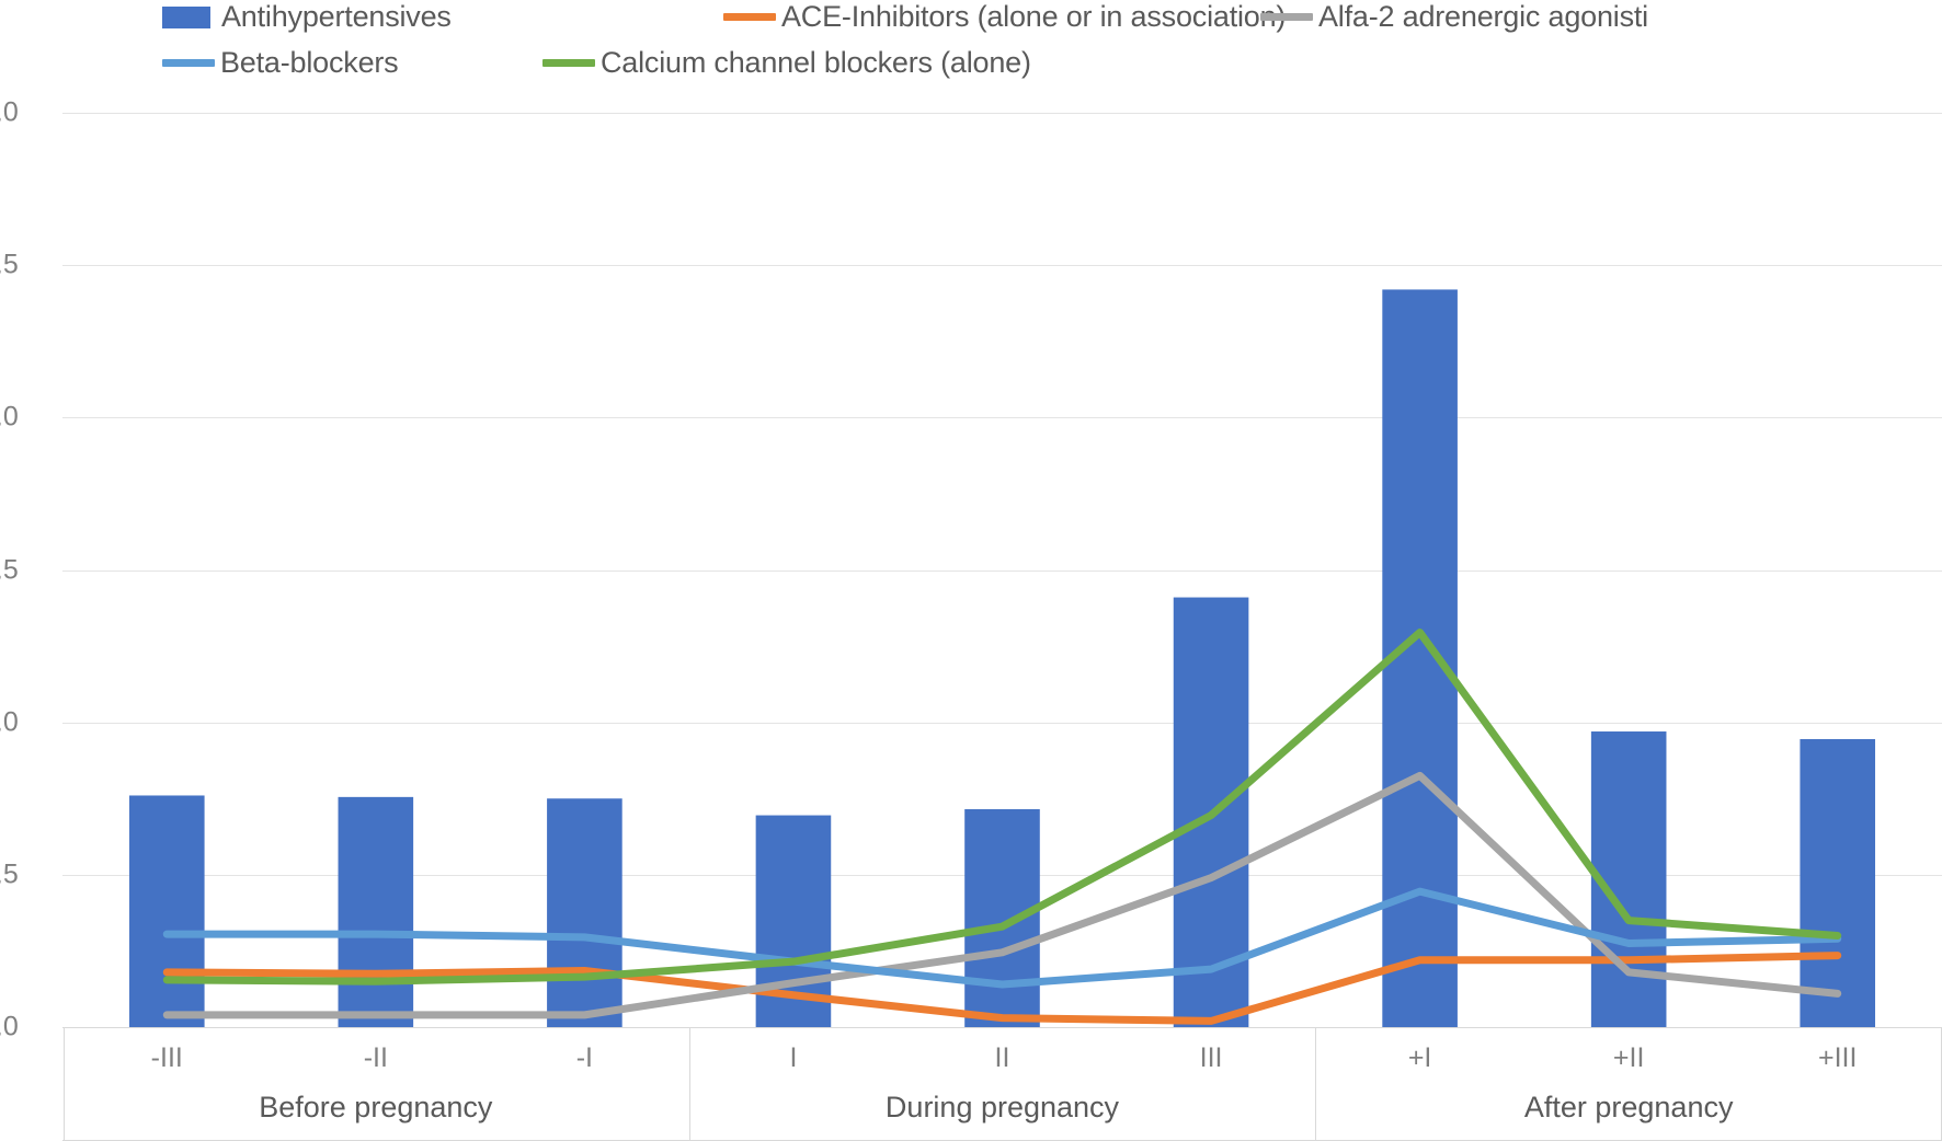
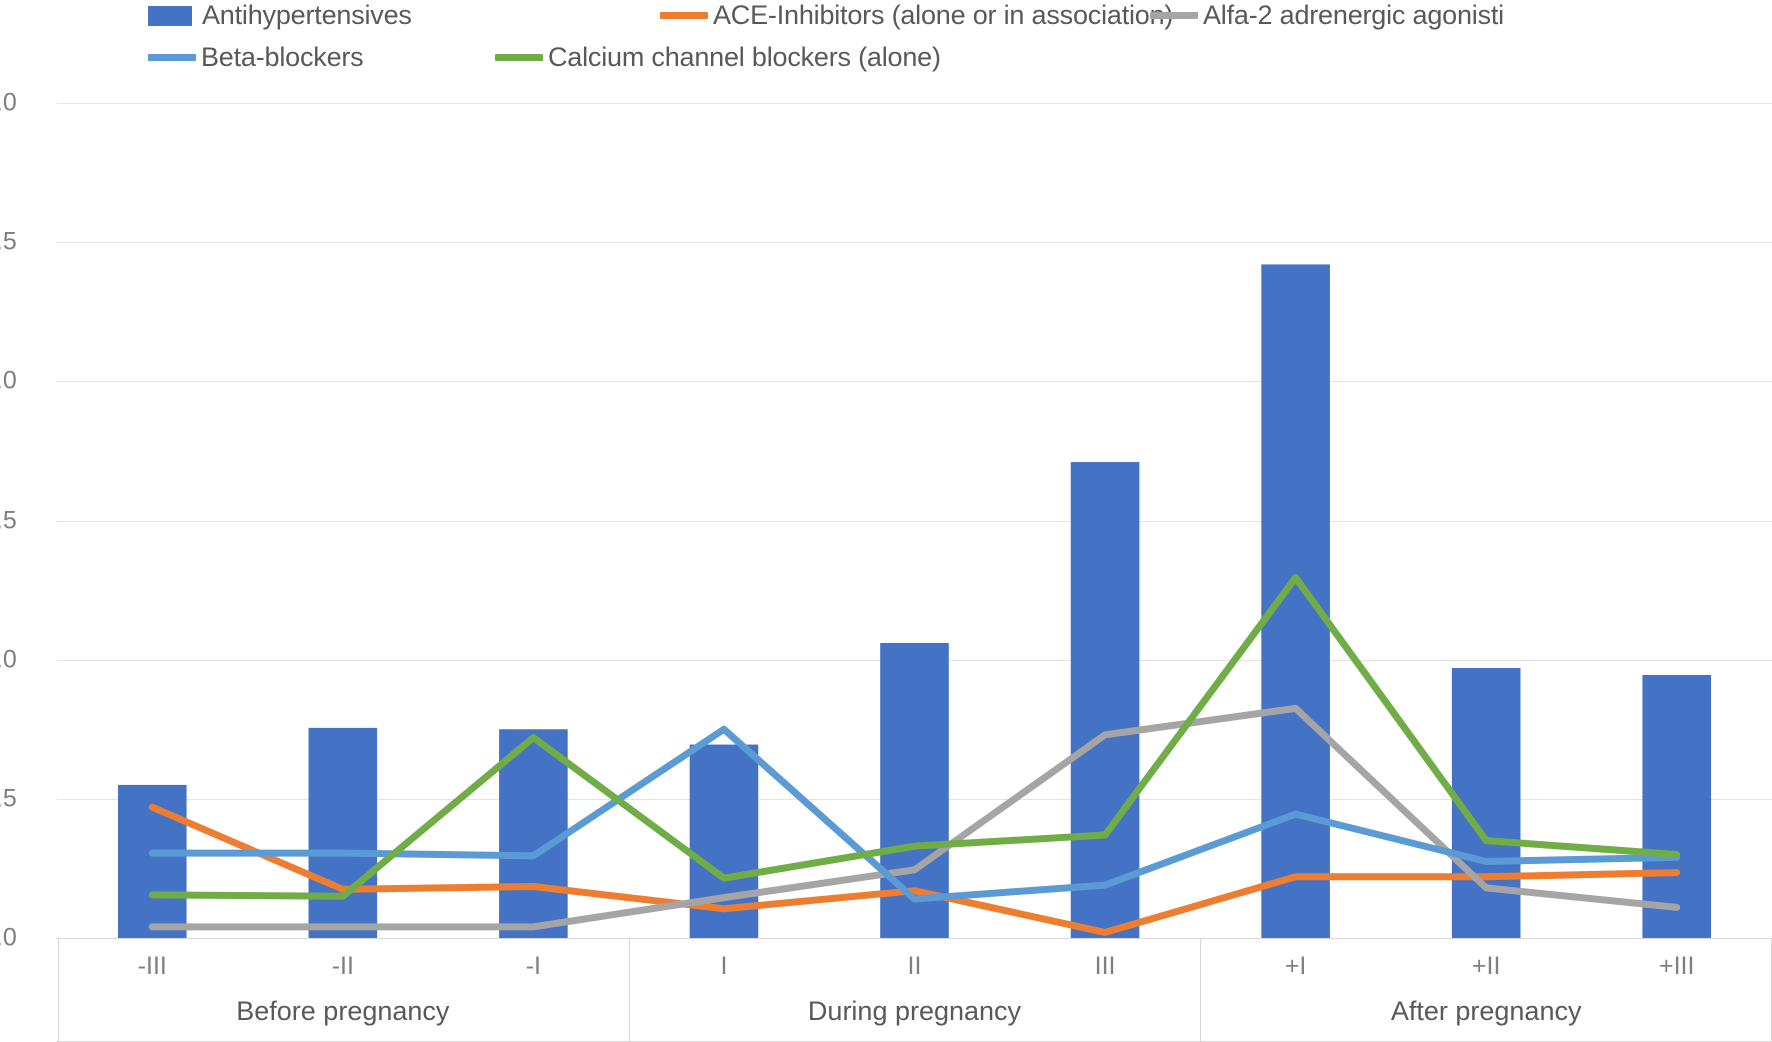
Antihypertensives/-III: 0.76 -> 0.55
ACE-Inhibitors (alone or in association)/-III: 0.18 -> 0.47
Calcium channel blockers (alone)/-I: 0.17 -> 0.72
Beta-blockers/I: 0.21 -> 0.75
Antihypertensives/II: 0.71 -> 1.06
ACE-Inhibitors (alone or in association)/II: 0.03 -> 0.17
Antihypertensives/III: 1.41 -> 1.71
Alfa-2 adrenergic agonisti/III: 0.49 -> 0.73
Calcium channel blockers (alone)/III: 0.69 -> 0.37
